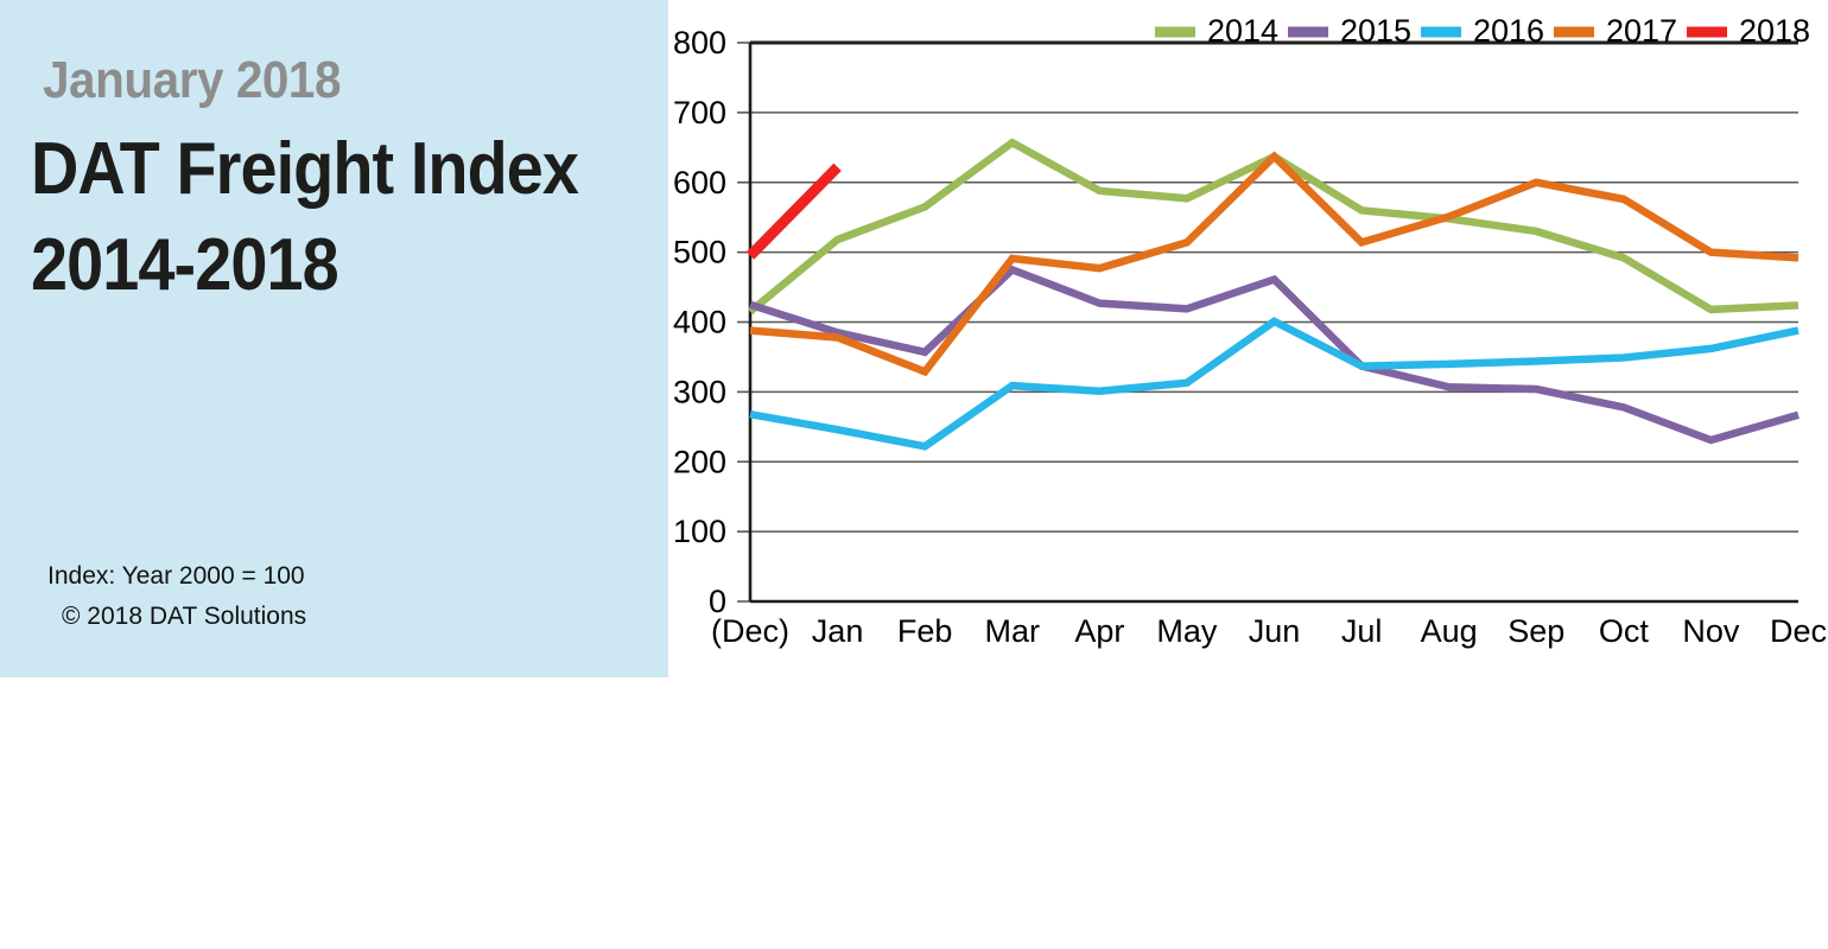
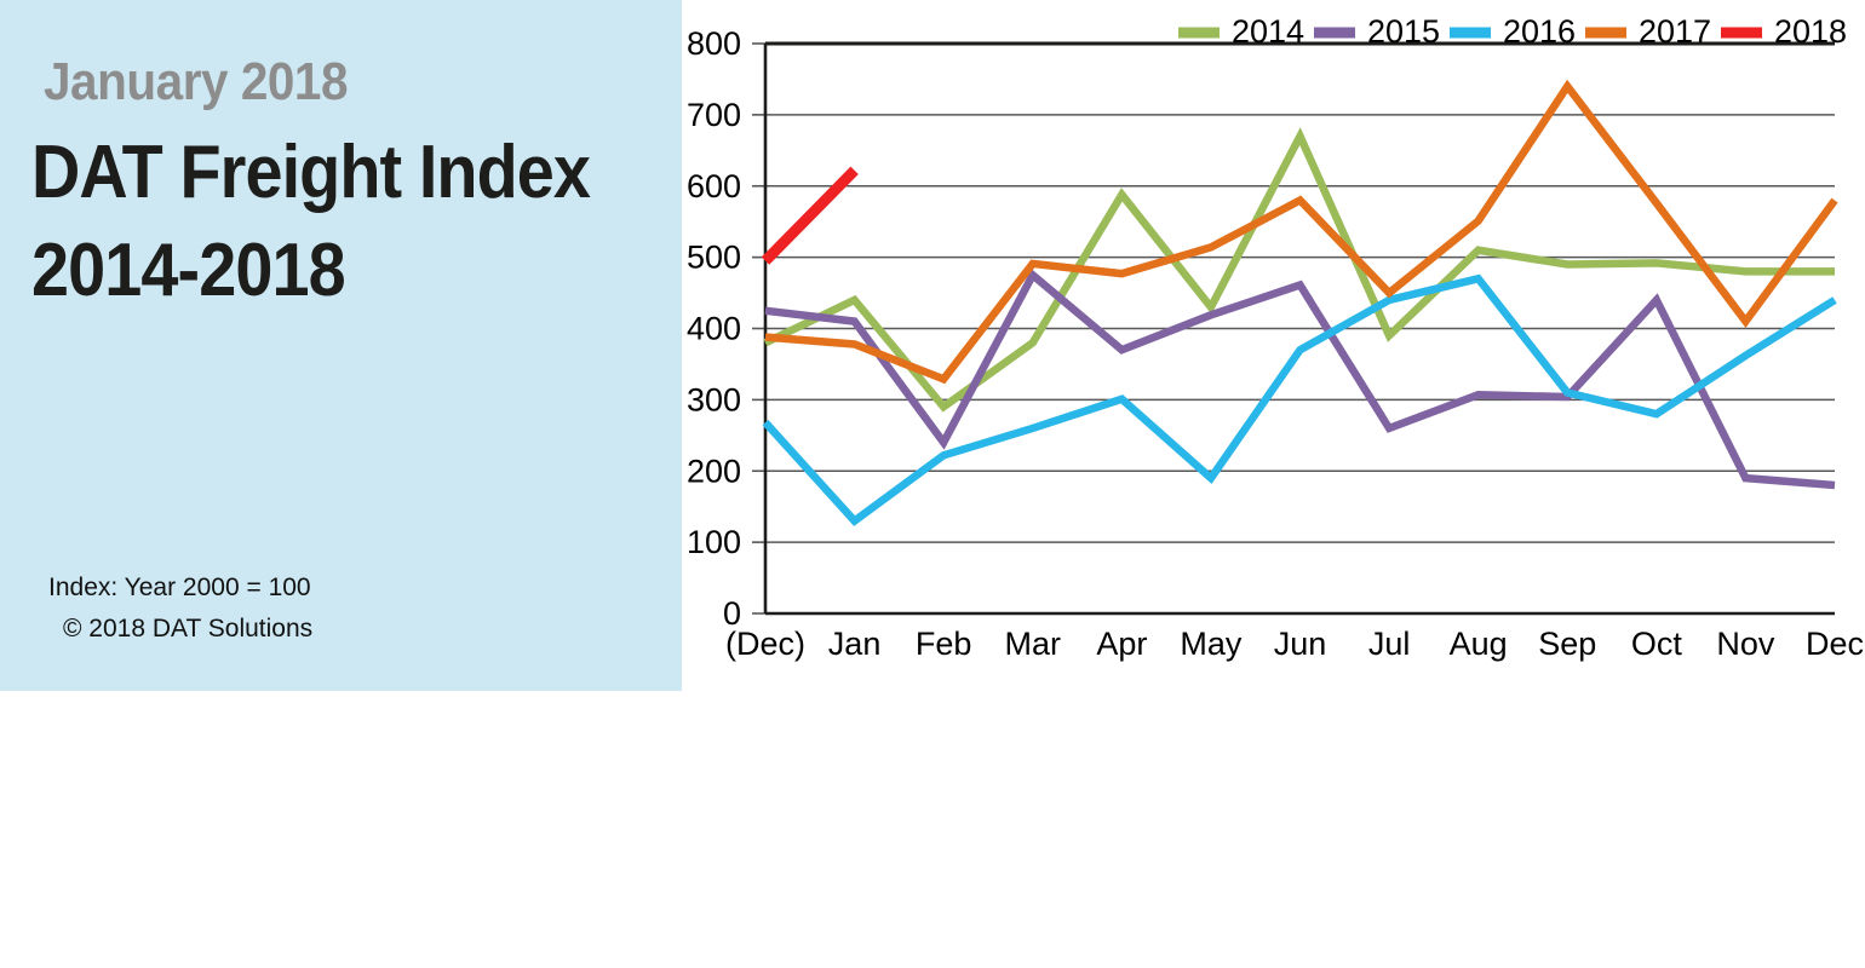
2014/(Dec): 420 -> 380
2014/Jan: 520 -> 440
2015/Jan: 380 -> 410
2016/Jan: 250 -> 130
2014/Feb: 560 -> 290
2015/Feb: 360 -> 240
2014/Mar: 660 -> 380
2016/Mar: 310 -> 260
2015/Apr: 430 -> 370
2014/May: 580 -> 430
2016/May: 310 -> 190
2014/Jun: 640 -> 670
2016/Jun: 400 -> 370
2017/Jun: 640 -> 580
2014/Jul: 560 -> 390
2015/Jul: 340 -> 260
2016/Jul: 340 -> 440
2017/Jul: 510 -> 450
2014/Aug: 550 -> 510
2016/Aug: 340 -> 470
2014/Sep: 530 -> 490
2016/Sep: 340 -> 310
2017/Sep: 600 -> 740
2015/Oct: 280 -> 440
2016/Oct: 350 -> 280
2014/Nov: 420 -> 480
2015/Nov: 230 -> 190
2017/Nov: 500 -> 410
2014/Dec: 420 -> 480
2015/Dec: 270 -> 180
2016/Dec: 390 -> 440
2017/Dec: 490 -> 580
